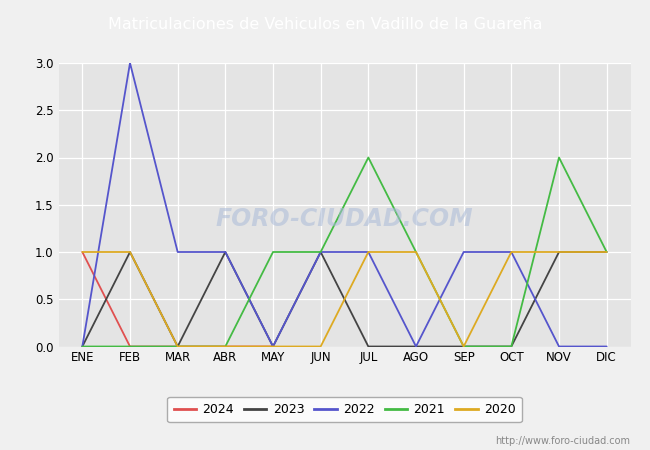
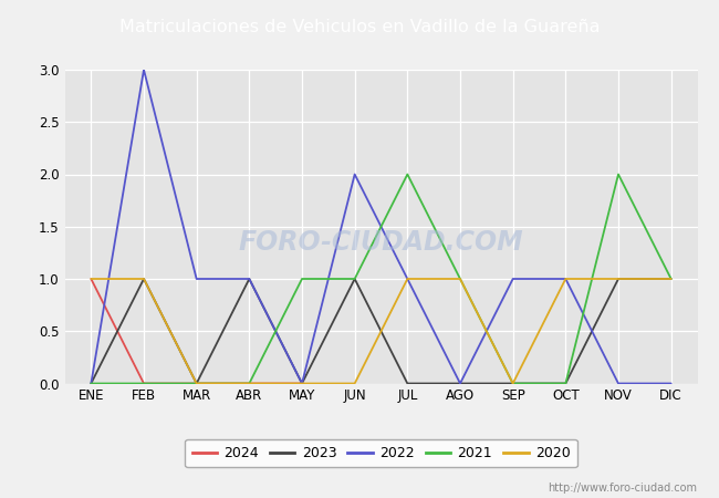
2022/JUN: 1 -> 2
